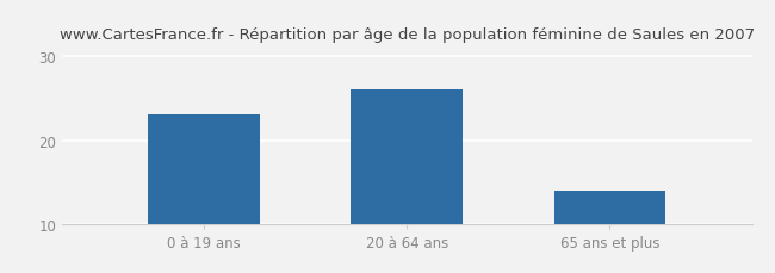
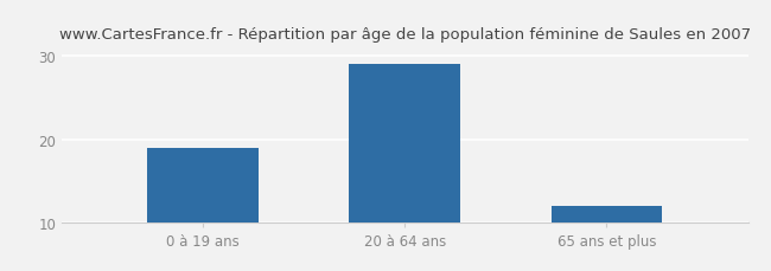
0 à 19 ans: 23 -> 19
20 à 64 ans: 26 -> 29
65 ans et plus: 14 -> 12
